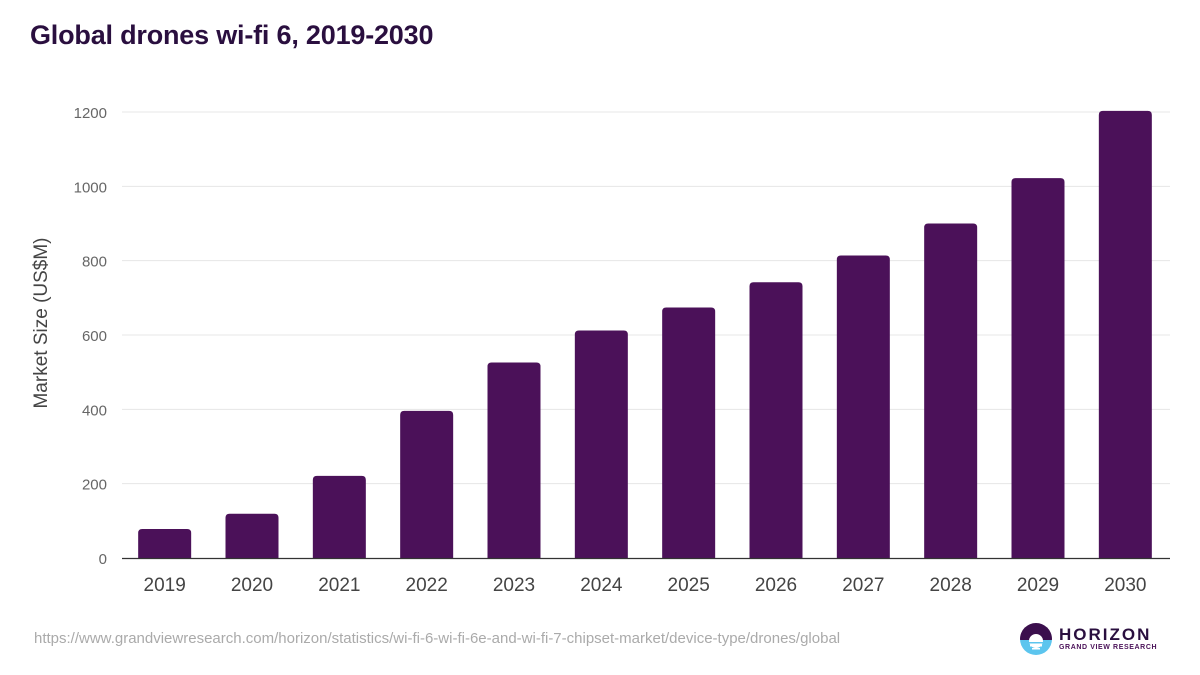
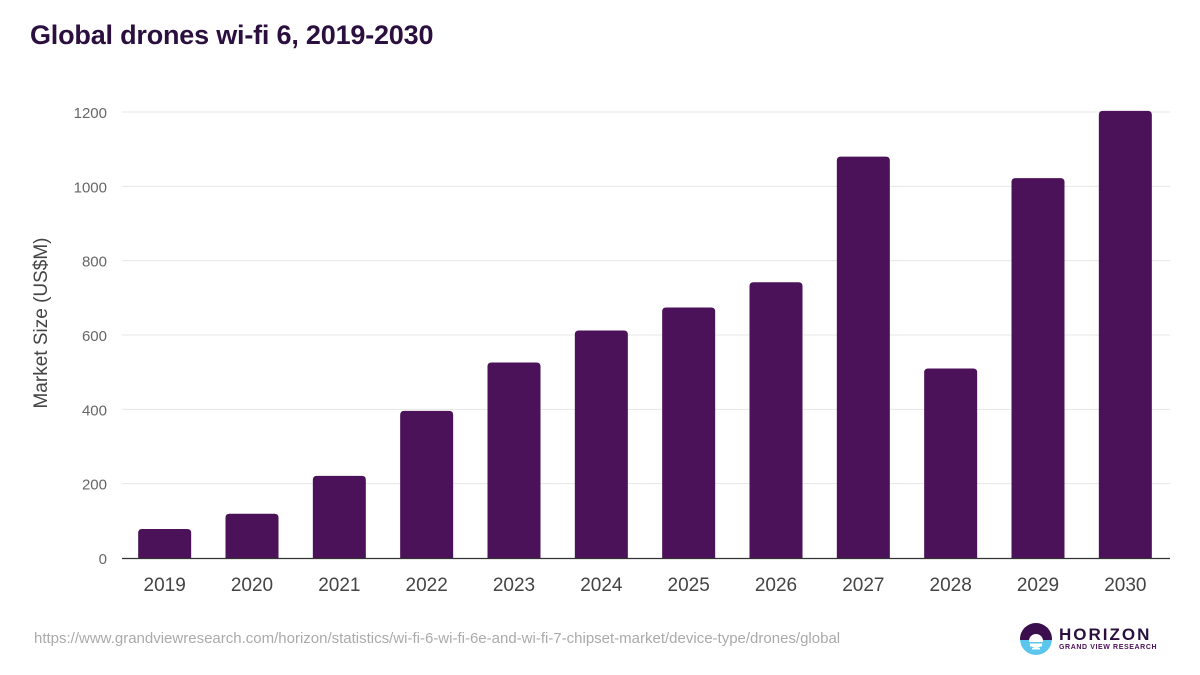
2027: 810 -> 1080
2028: 900 -> 510
